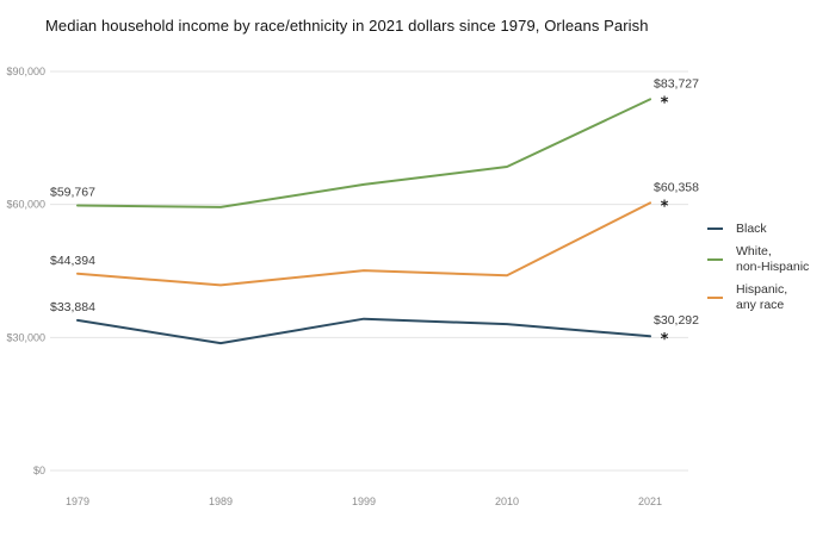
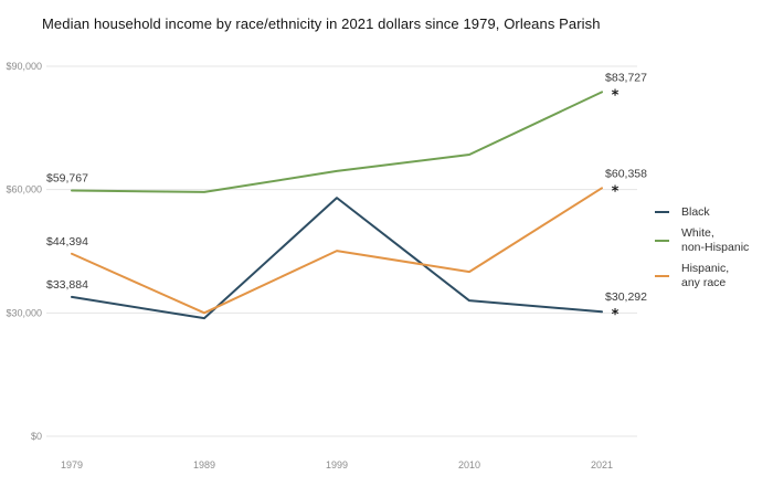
Hispanic, any race/1989: $42000 -> $30000
Black/1999: $34000 -> $58000
Hispanic, any race/2010: $44000 -> $40000
